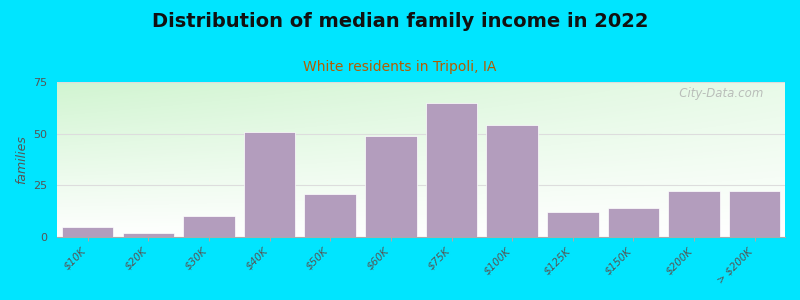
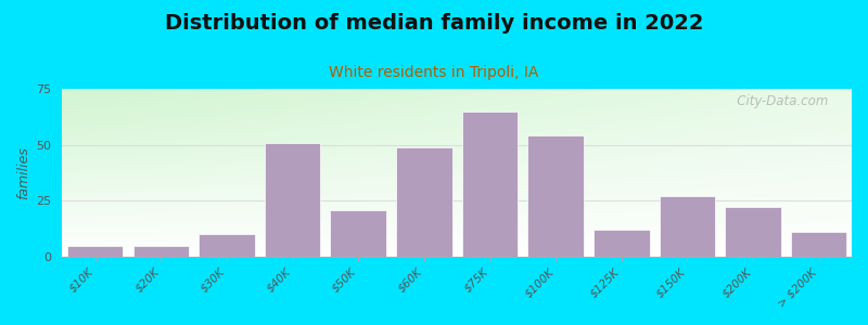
$20K: 2 -> 5
$150K: 14 -> 27
> $200K: 22 -> 11
